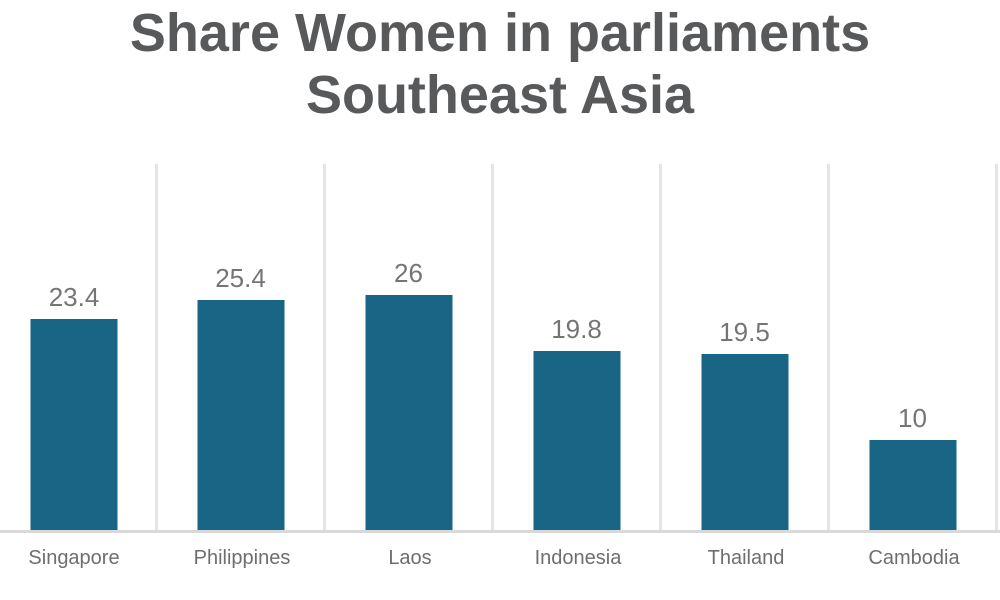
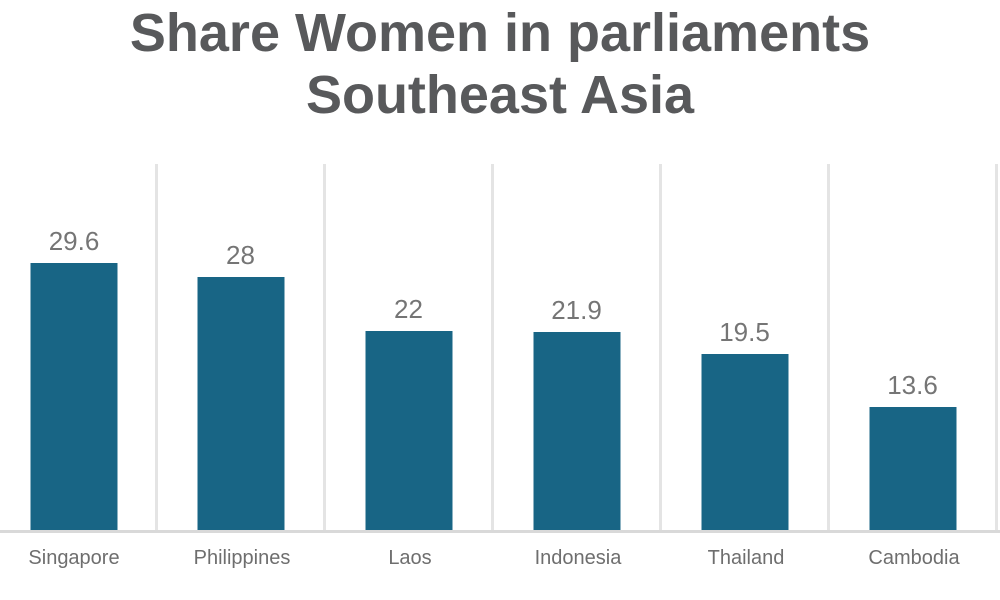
Singapore: 23.4 -> 29.6
Philippines: 25.4 -> 28
Laos: 26 -> 22
Indonesia: 19.8 -> 21.9
Cambodia: 10 -> 13.6
